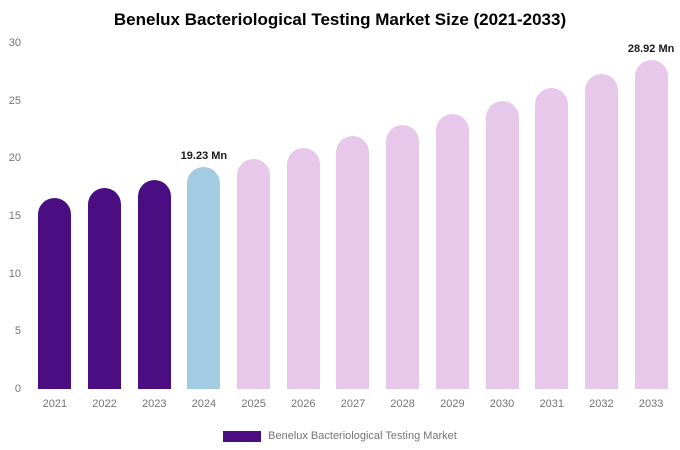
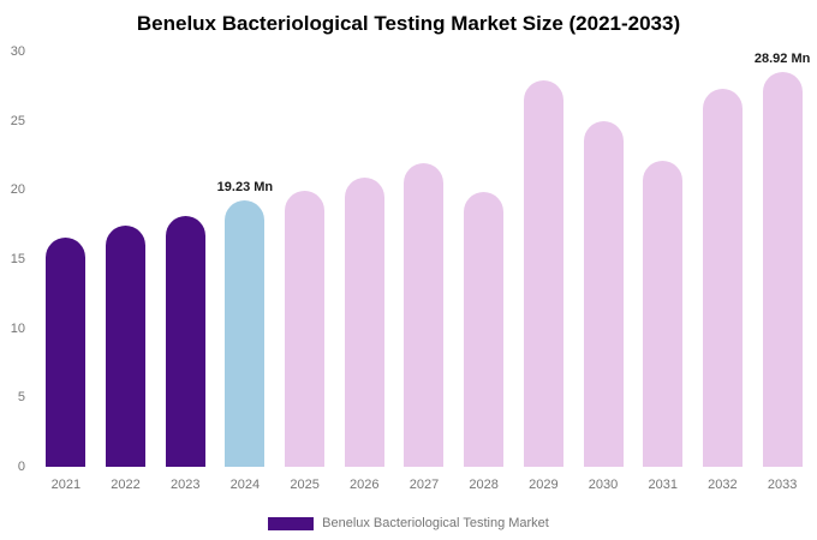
2028: 22.9 -> 19.9
2029: 23.9 -> 27.9
2031: 26.1 -> 22.1
